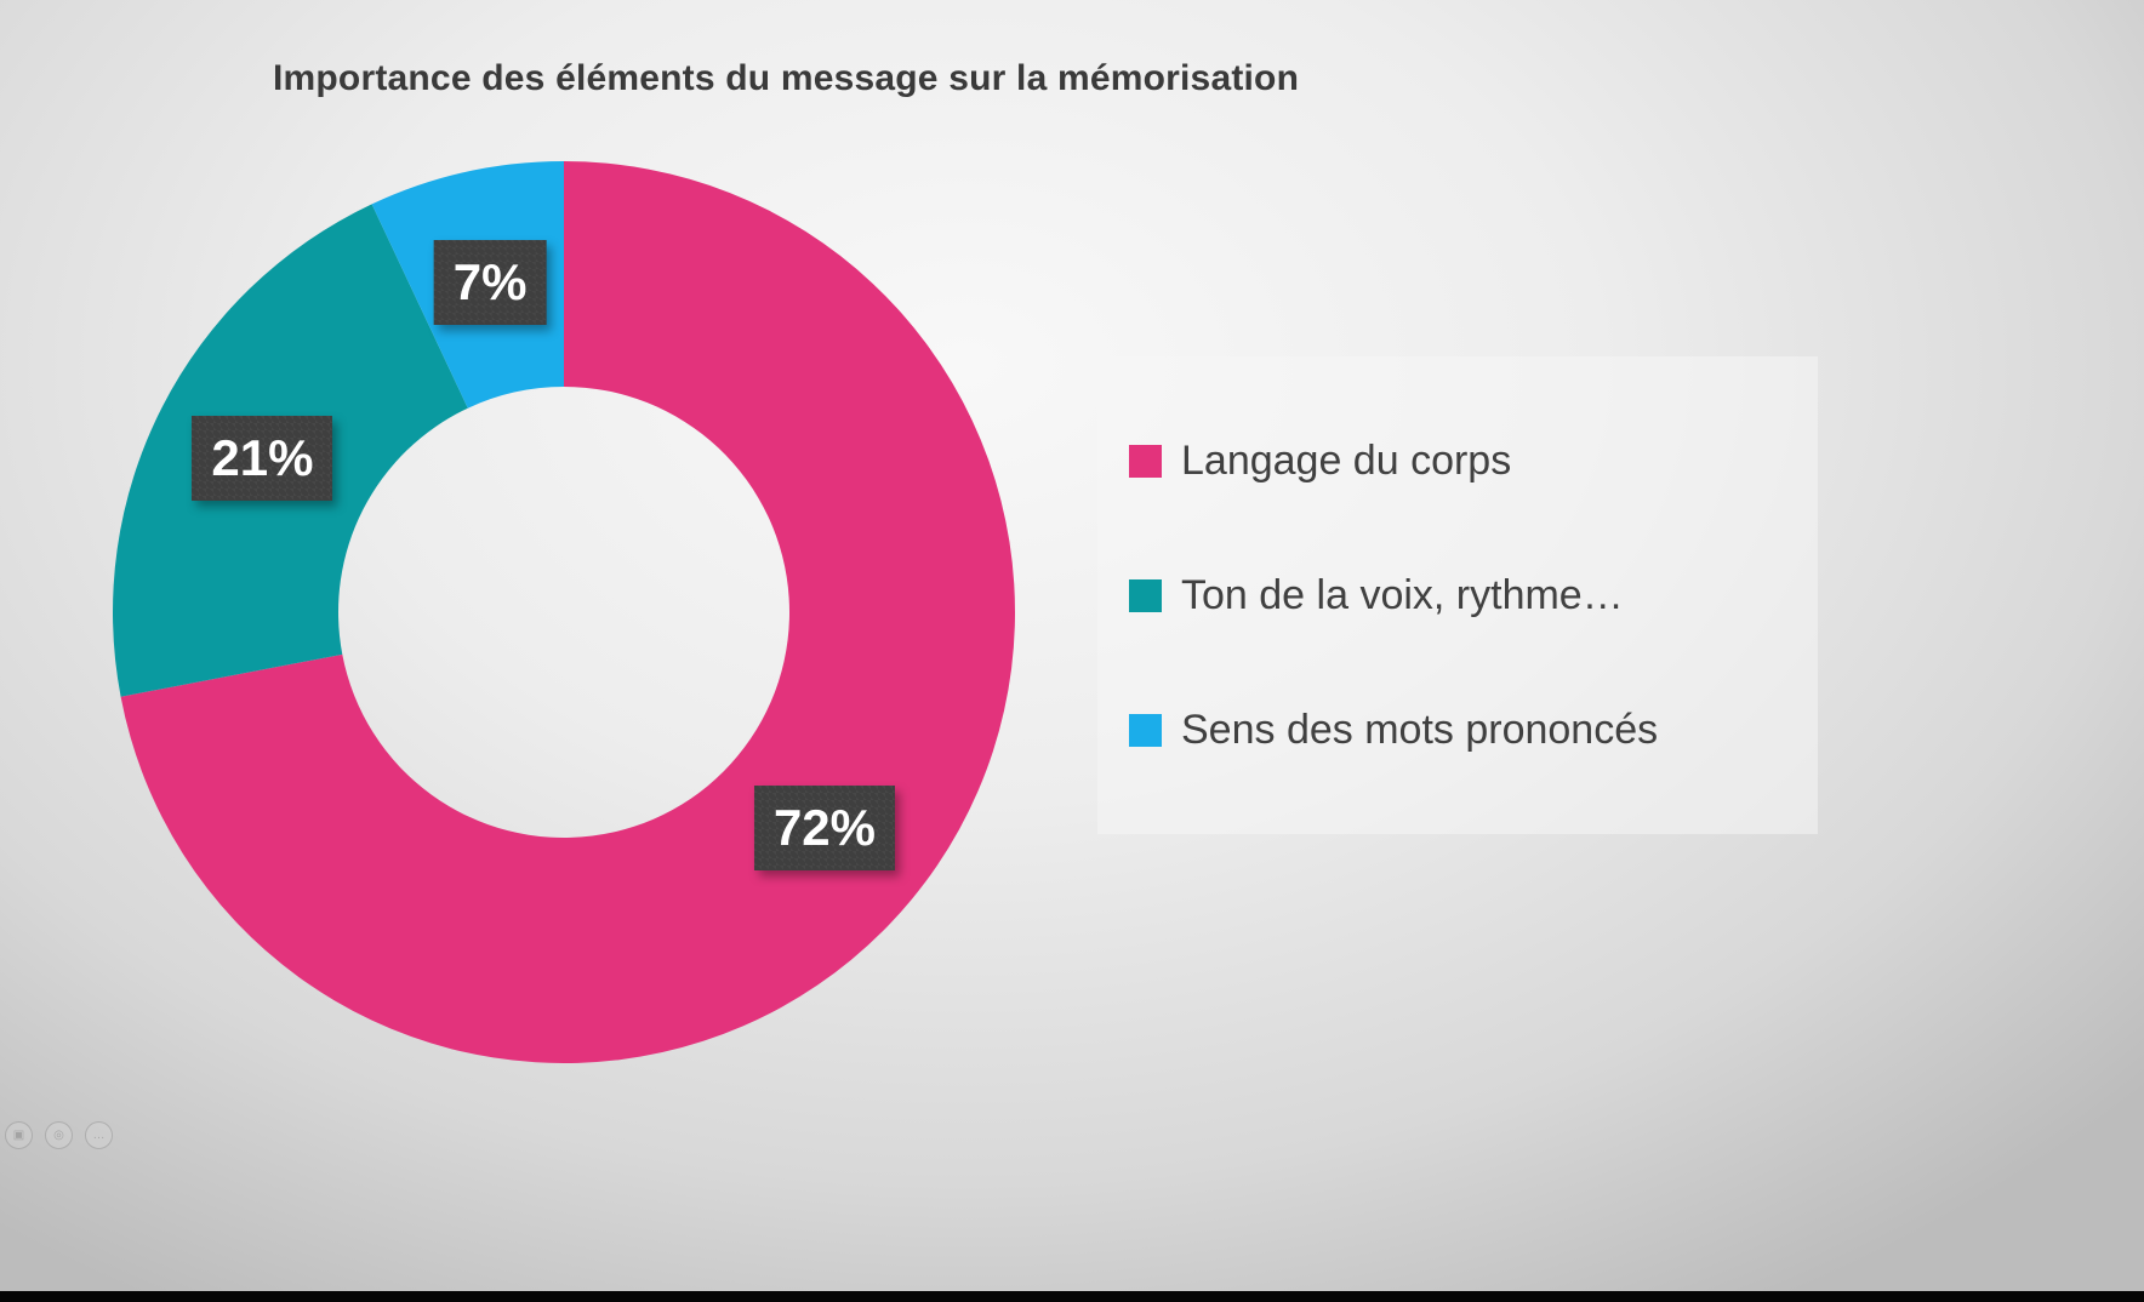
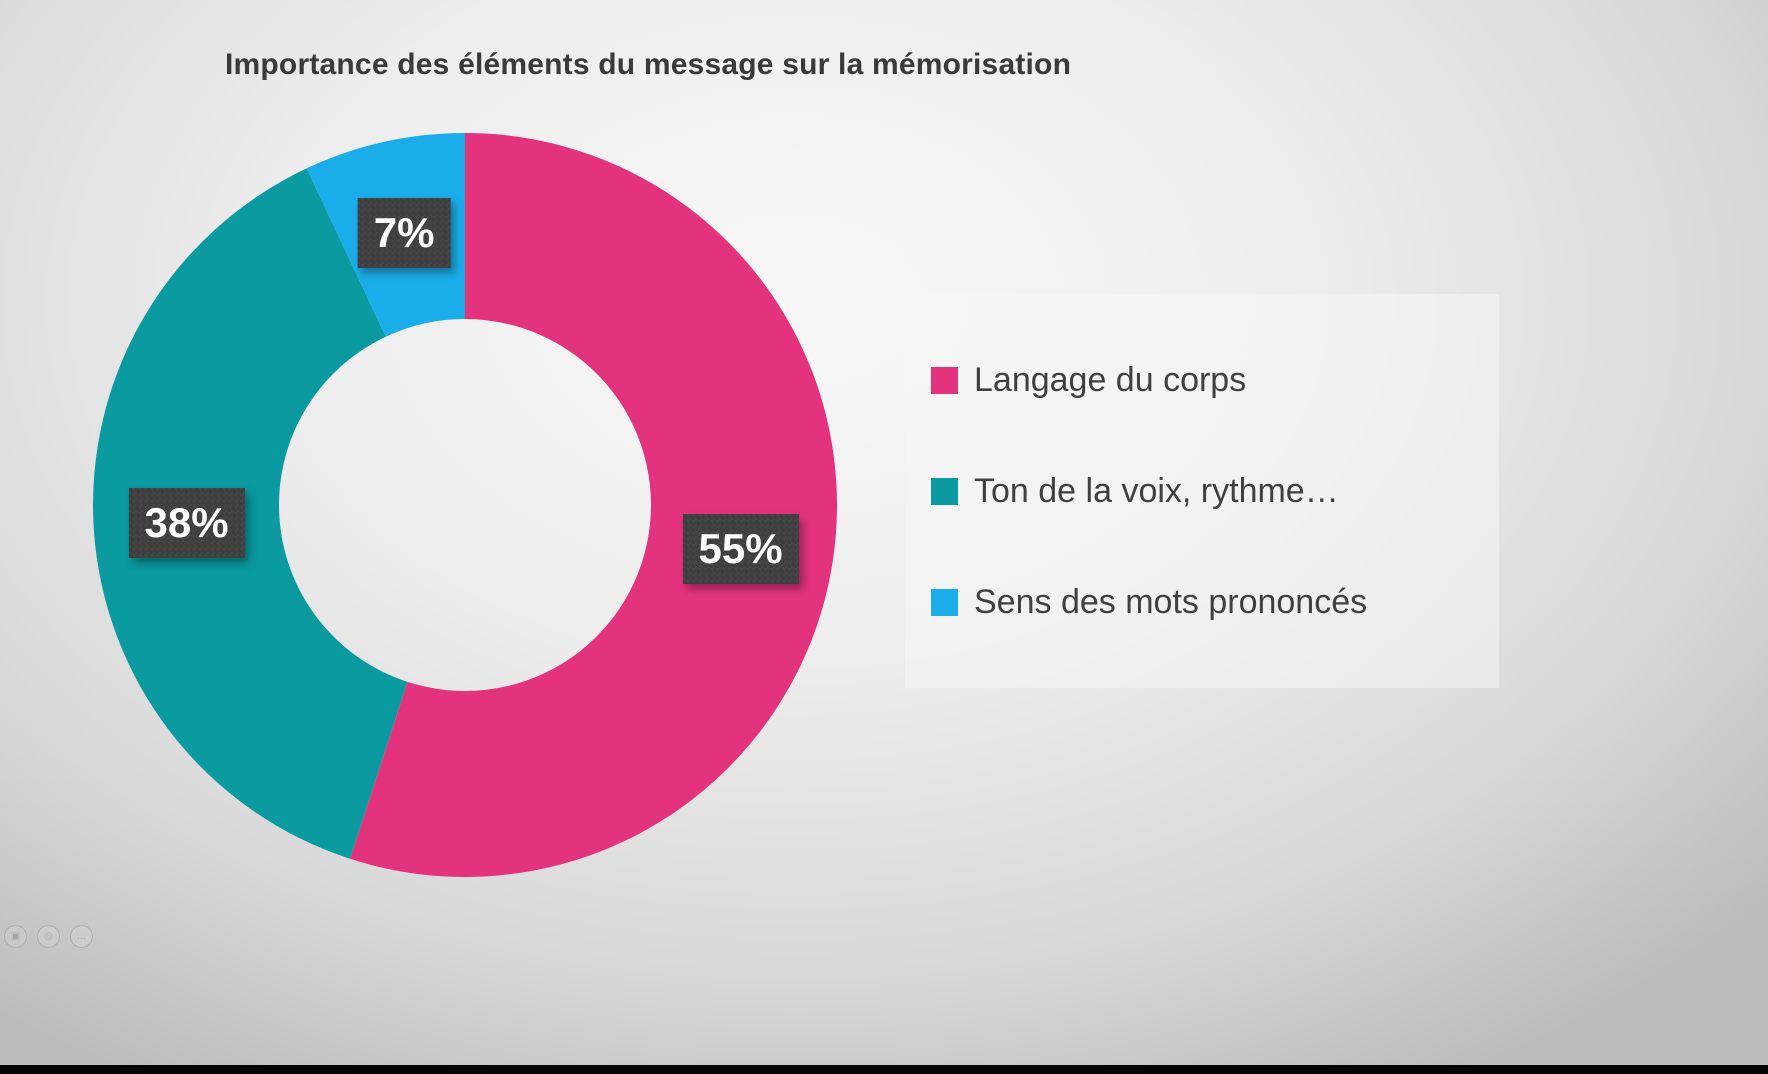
Langage du corps: 72% -> 55%
Ton de la voix, rythme…: 21% -> 38%
